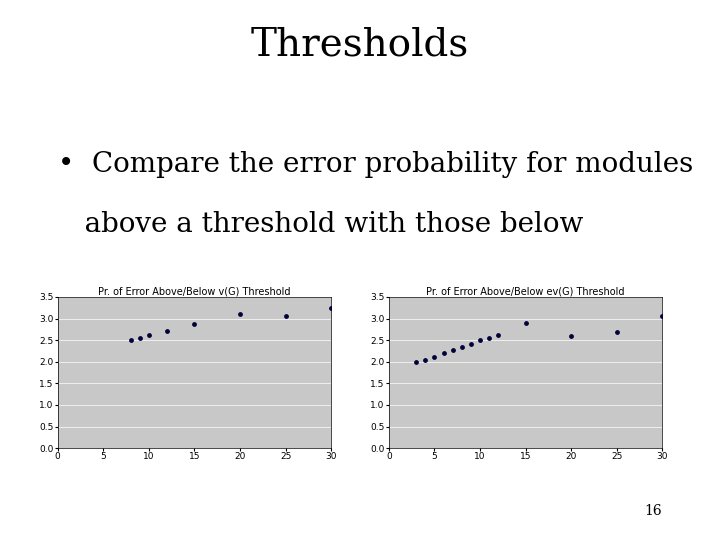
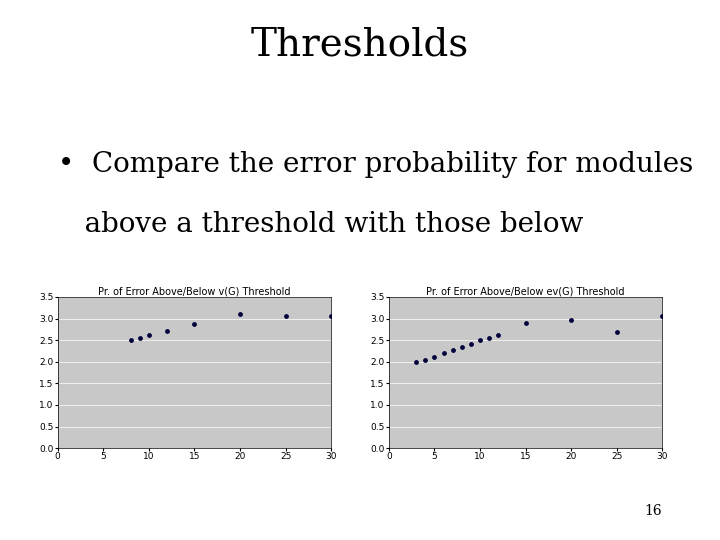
Pr. of Error Above/Below v(G) Threshold/30: 3.25 -> 3.05
Pr. of Error Above/Below ev(G) Threshold/20: 2.60 -> 2.97
